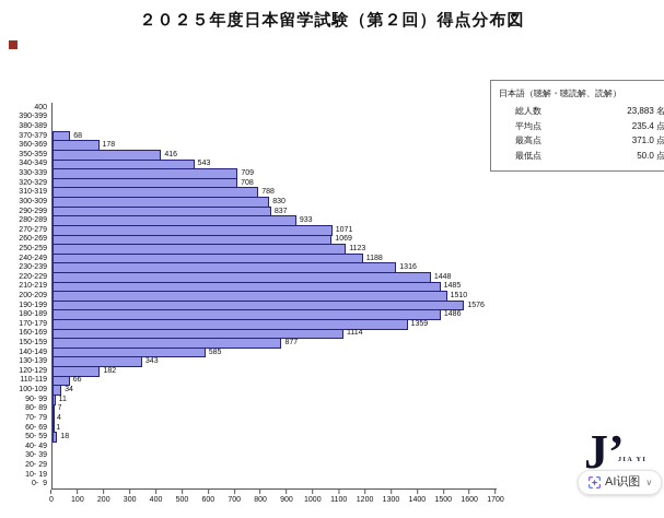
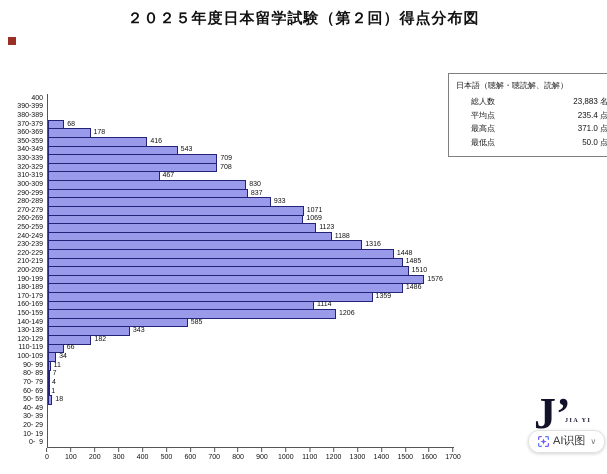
310-319: 788 -> 467
150-159: 877 -> 1206
